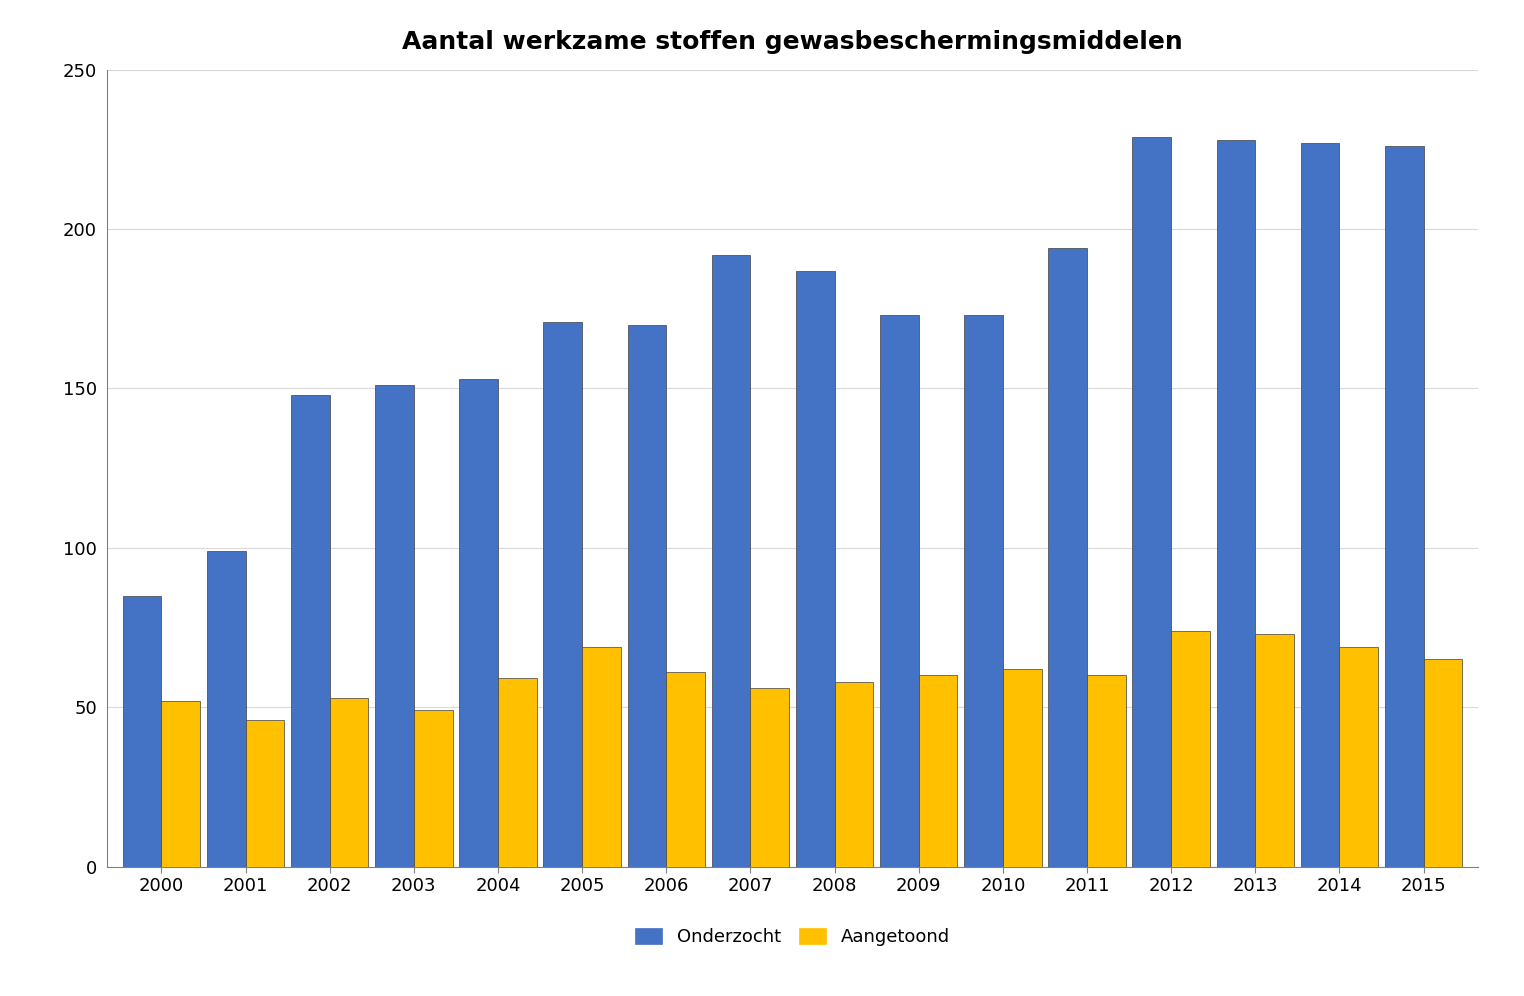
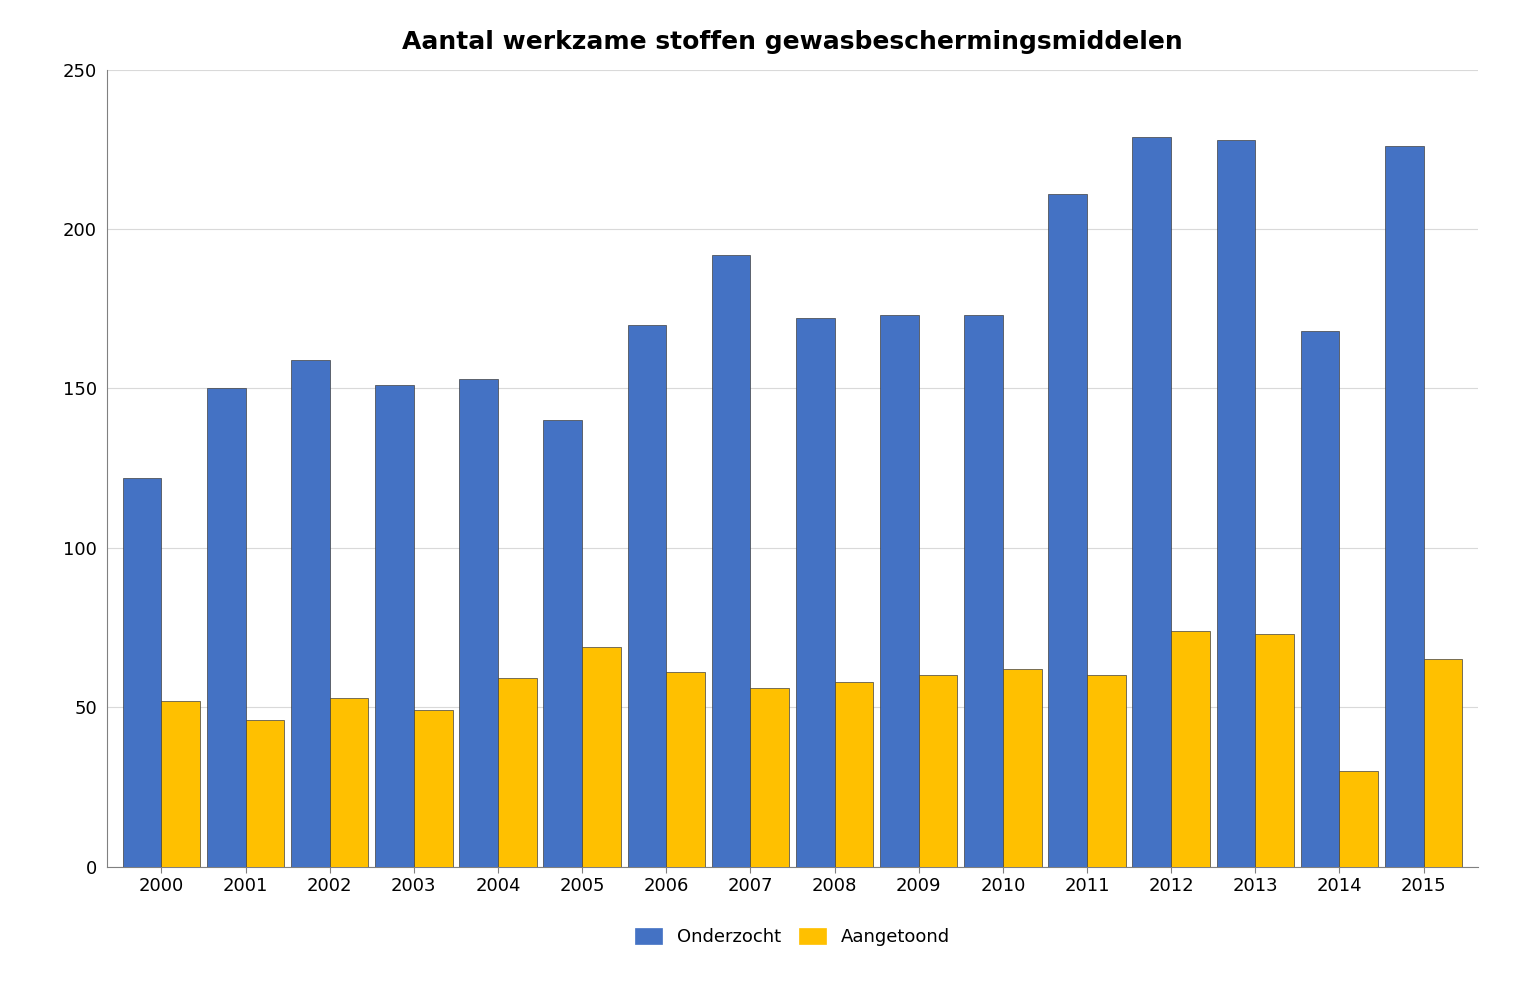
Onderzocht/2000: 85 -> 122
Onderzocht/2001: 99 -> 150
Onderzocht/2002: 148 -> 159
Onderzocht/2005: 171 -> 140
Onderzocht/2008: 187 -> 172
Onderzocht/2011: 194 -> 211
Onderzocht/2014: 227 -> 168
Aangetoond/2014: 69 -> 30
